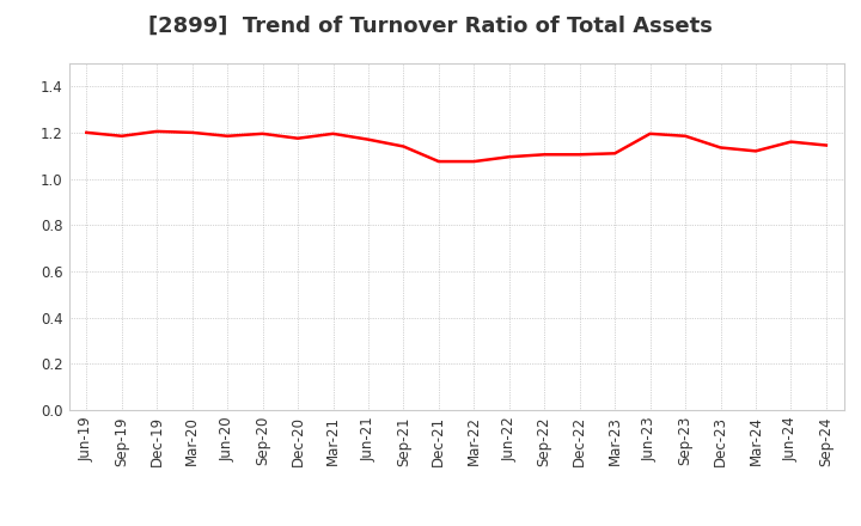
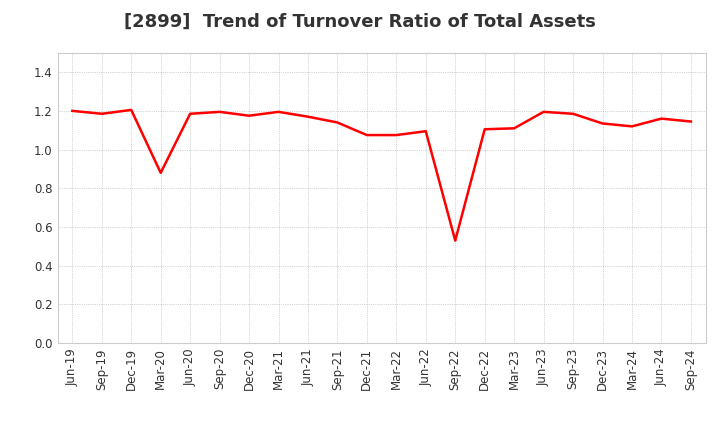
Mar-20: 1.20 -> 0.88
Sep-22: 1.10 -> 0.53
